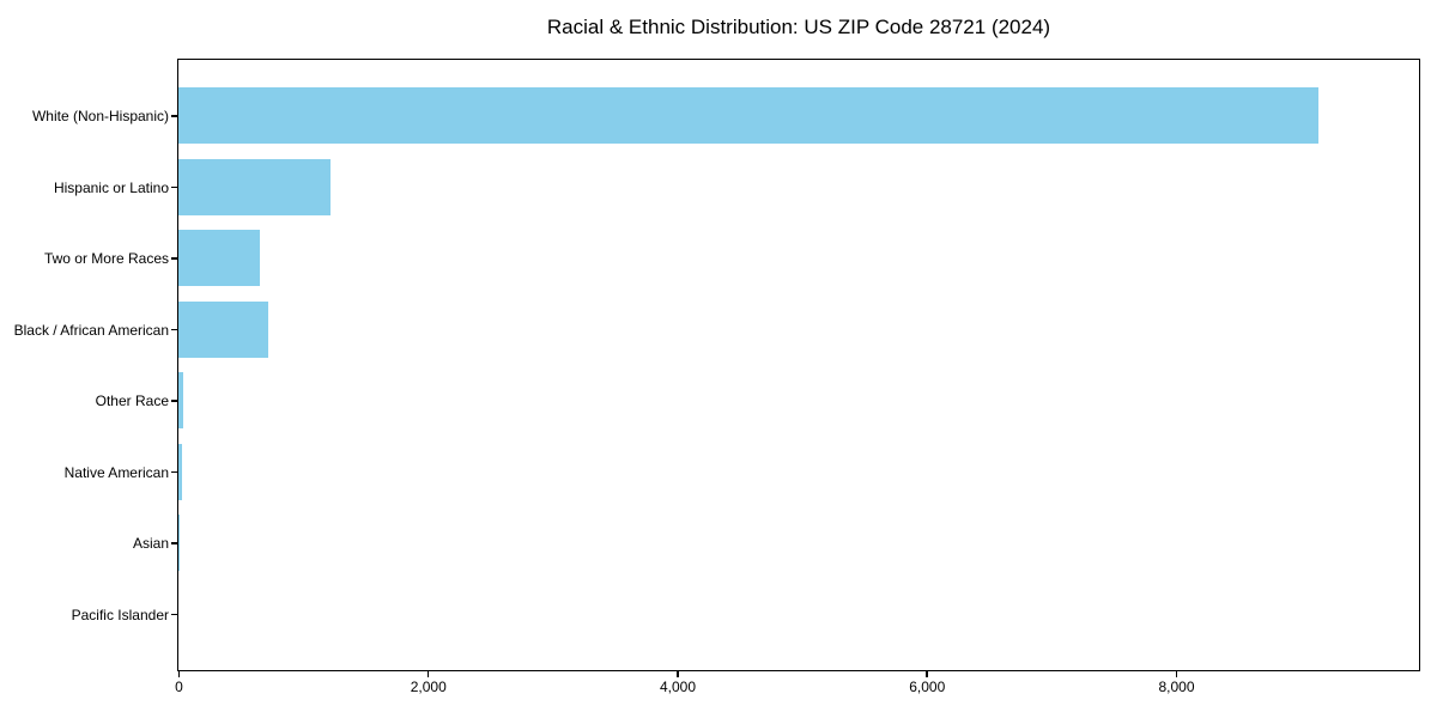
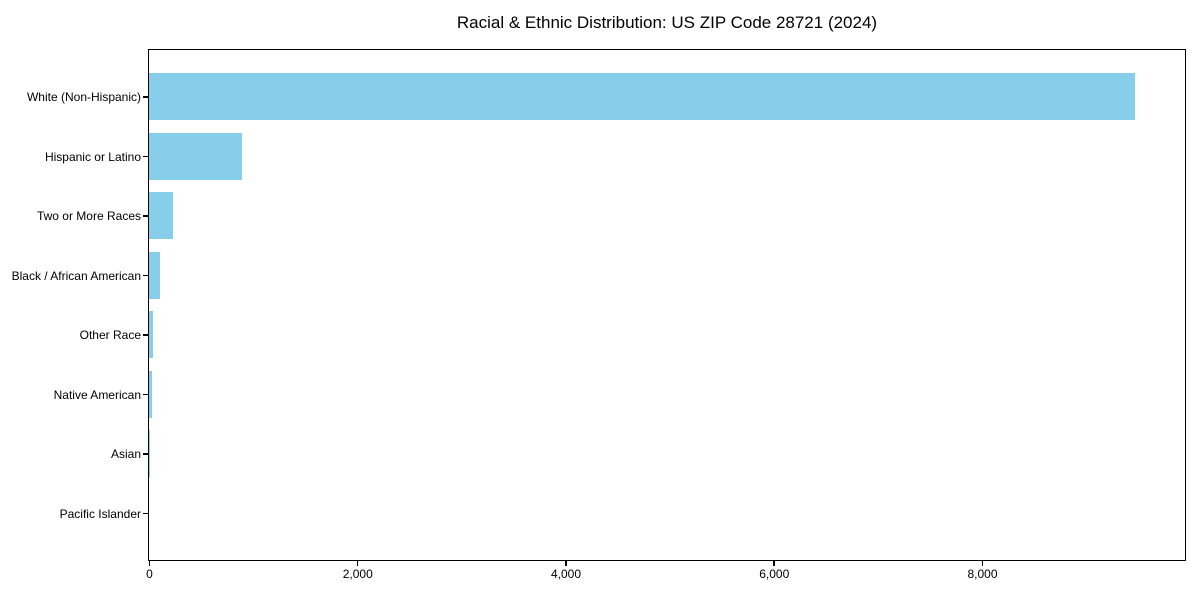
White (Non-Hispanic): 9140 -> 9470
Hispanic or Latino: 1220 -> 890
Two or More Races: 650 -> 230
Black / African American: 720 -> 100
